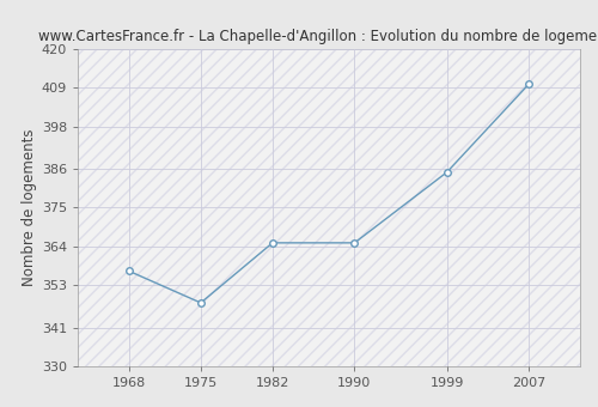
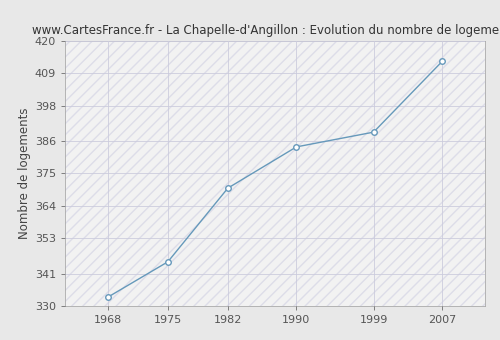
1968: 357 -> 333
1975: 348 -> 345
1982: 365 -> 370
1990: 365 -> 384
1999: 385 -> 389
2007: 410 -> 413
